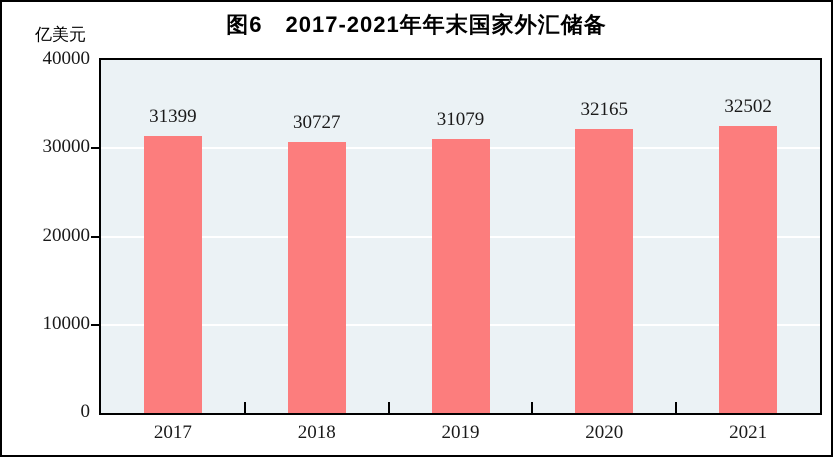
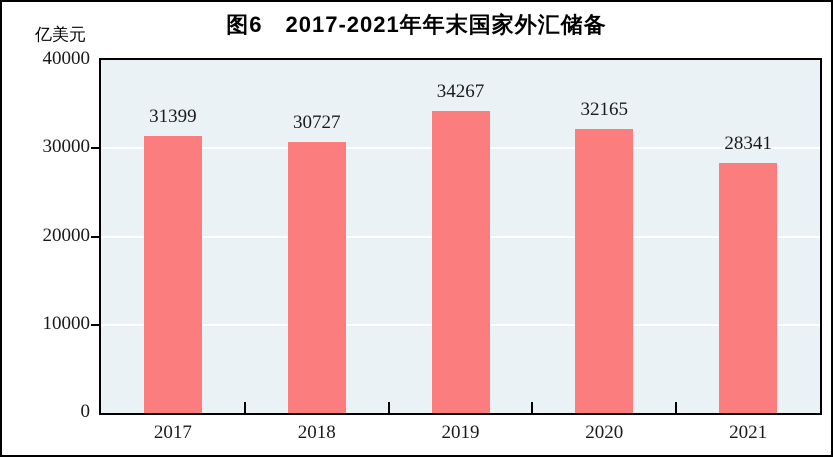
2019: 31079 -> 34267
2021: 32502 -> 28341
